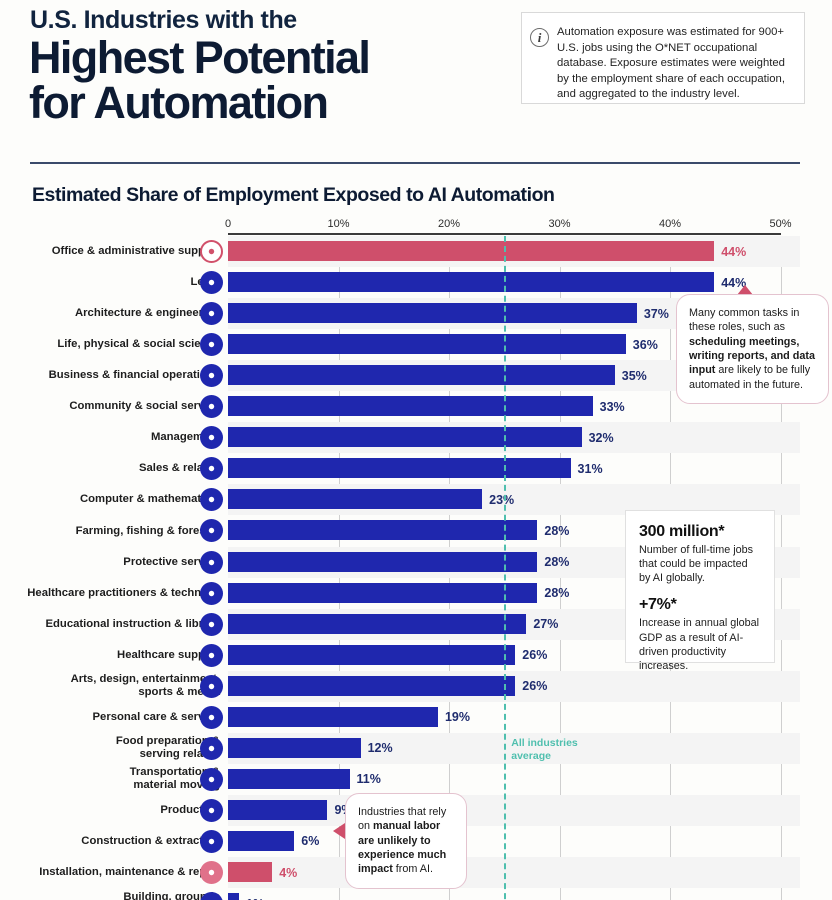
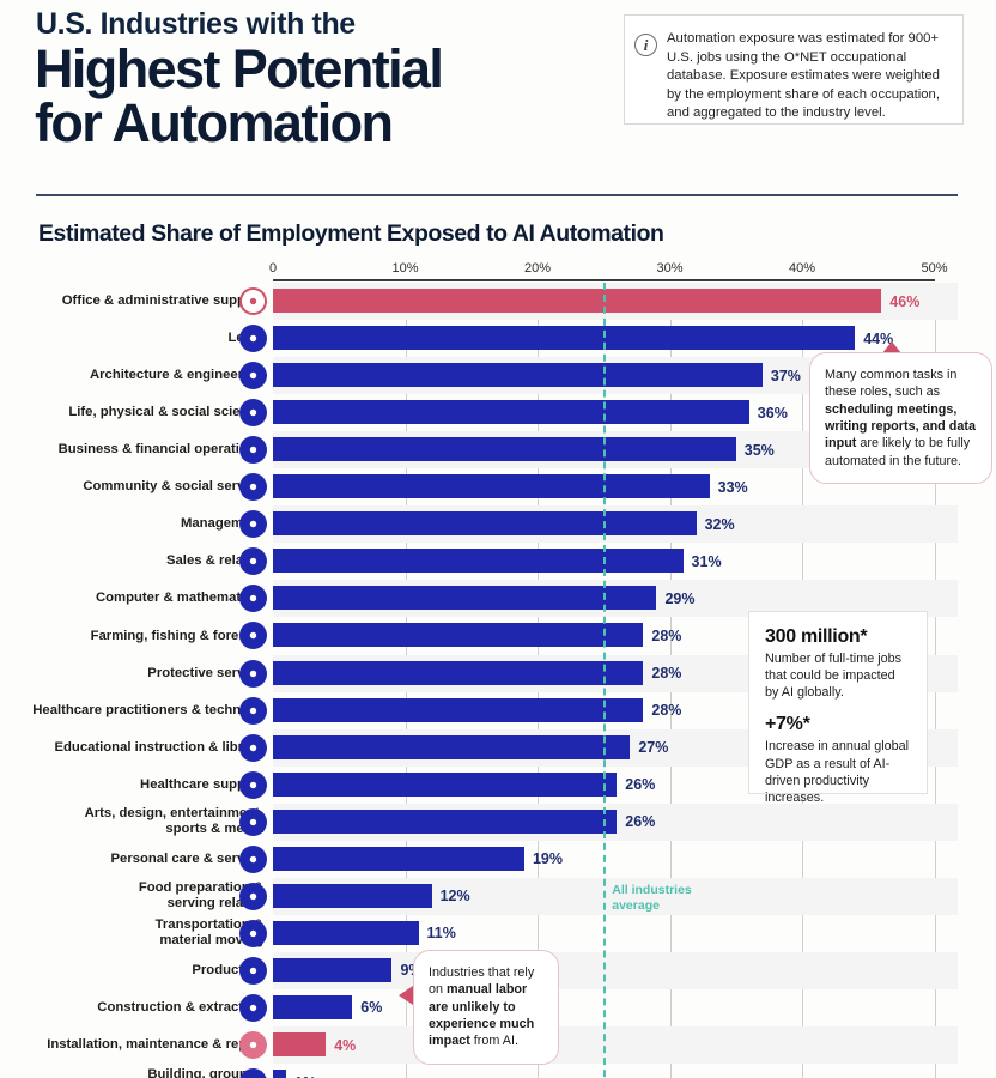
Office & administrative support: 44% -> 46%
Computer & mathematical: 23% -> 29%
